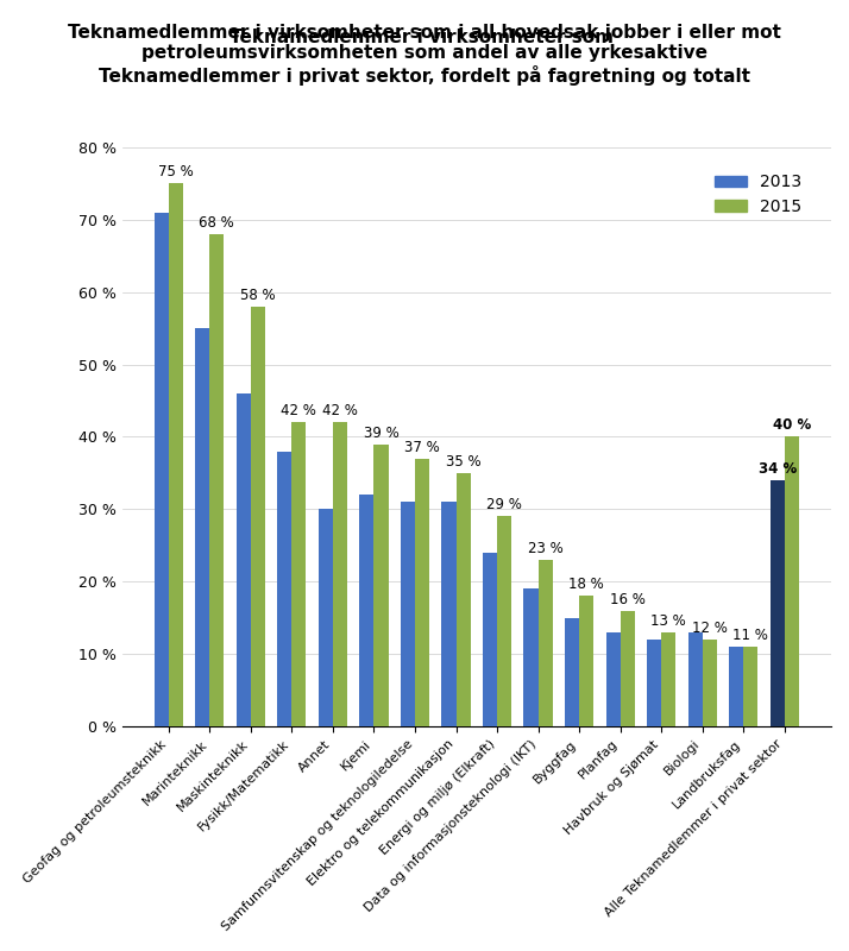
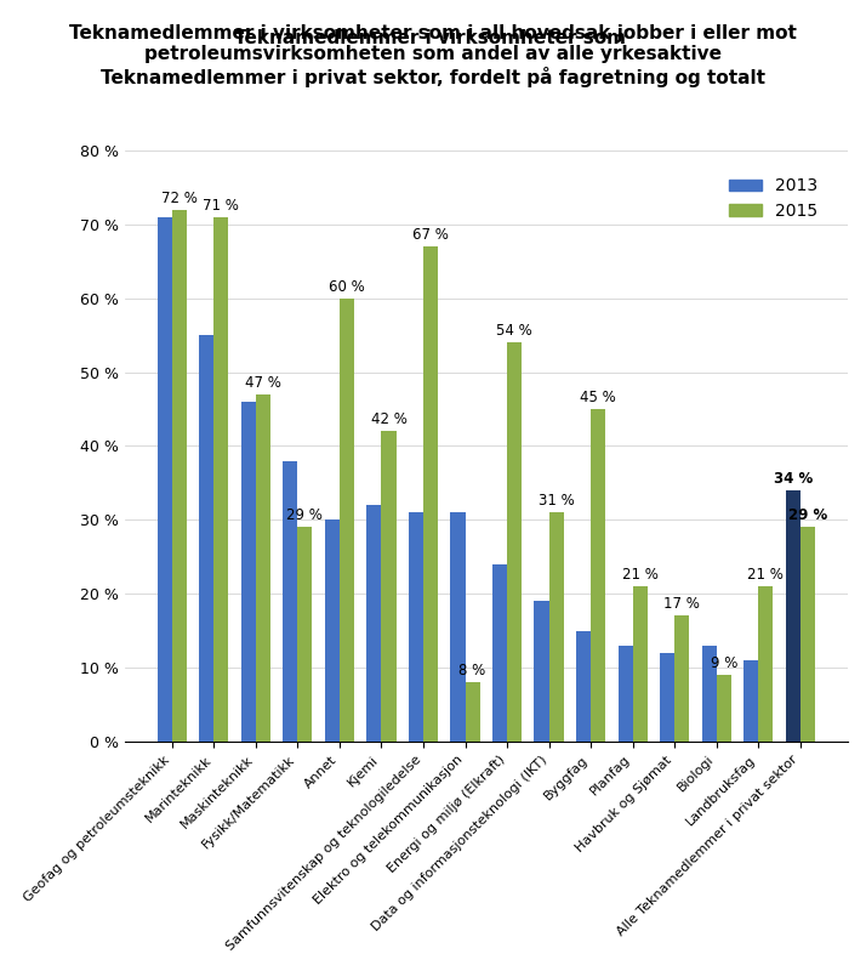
2015/Geofag og petroleumsteknikk: 75 -> 72
2015/Marinteknikk: 68 -> 71
2015/Maskinteknikk: 58 -> 47
2015/Fysikk/Matematikk: 42 -> 29
2015/Annet: 42 -> 60
2015/Kjemi: 39 -> 42
2015/Samfunnsvitenskap og teknologiledelse: 37 -> 67
2015/Elektro og telekommunikasjon: 35 -> 8
2015/Energi og miljø (Elkraft): 29 -> 54
2015/Data og informasjonsteknologi (IKT): 23 -> 31
2015/Byggfag: 18 -> 45
2015/Planfag: 16 -> 21
2015/Havbruk og Sjømat: 13 -> 17
2015/Biologi: 12 -> 9
2015/Landbruksfag: 11 -> 21
2015/Alle Teknamedlemmer i privat sektor: 40 -> 29
